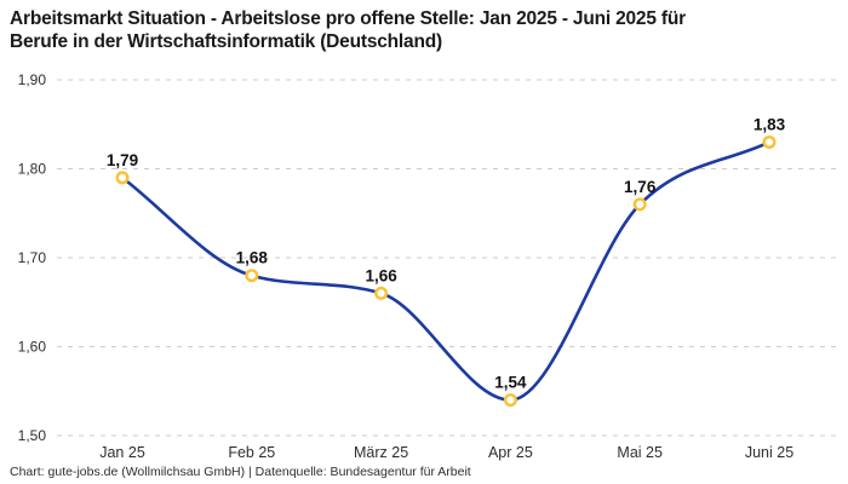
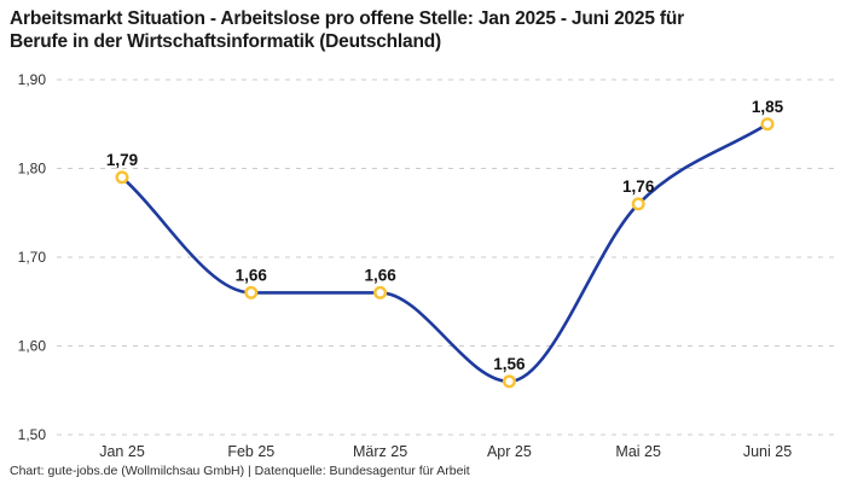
Feb 25: 1,68 -> 1,66
Apr 25: 1,54 -> 1,56
Juni 25: 1,83 -> 1,85
